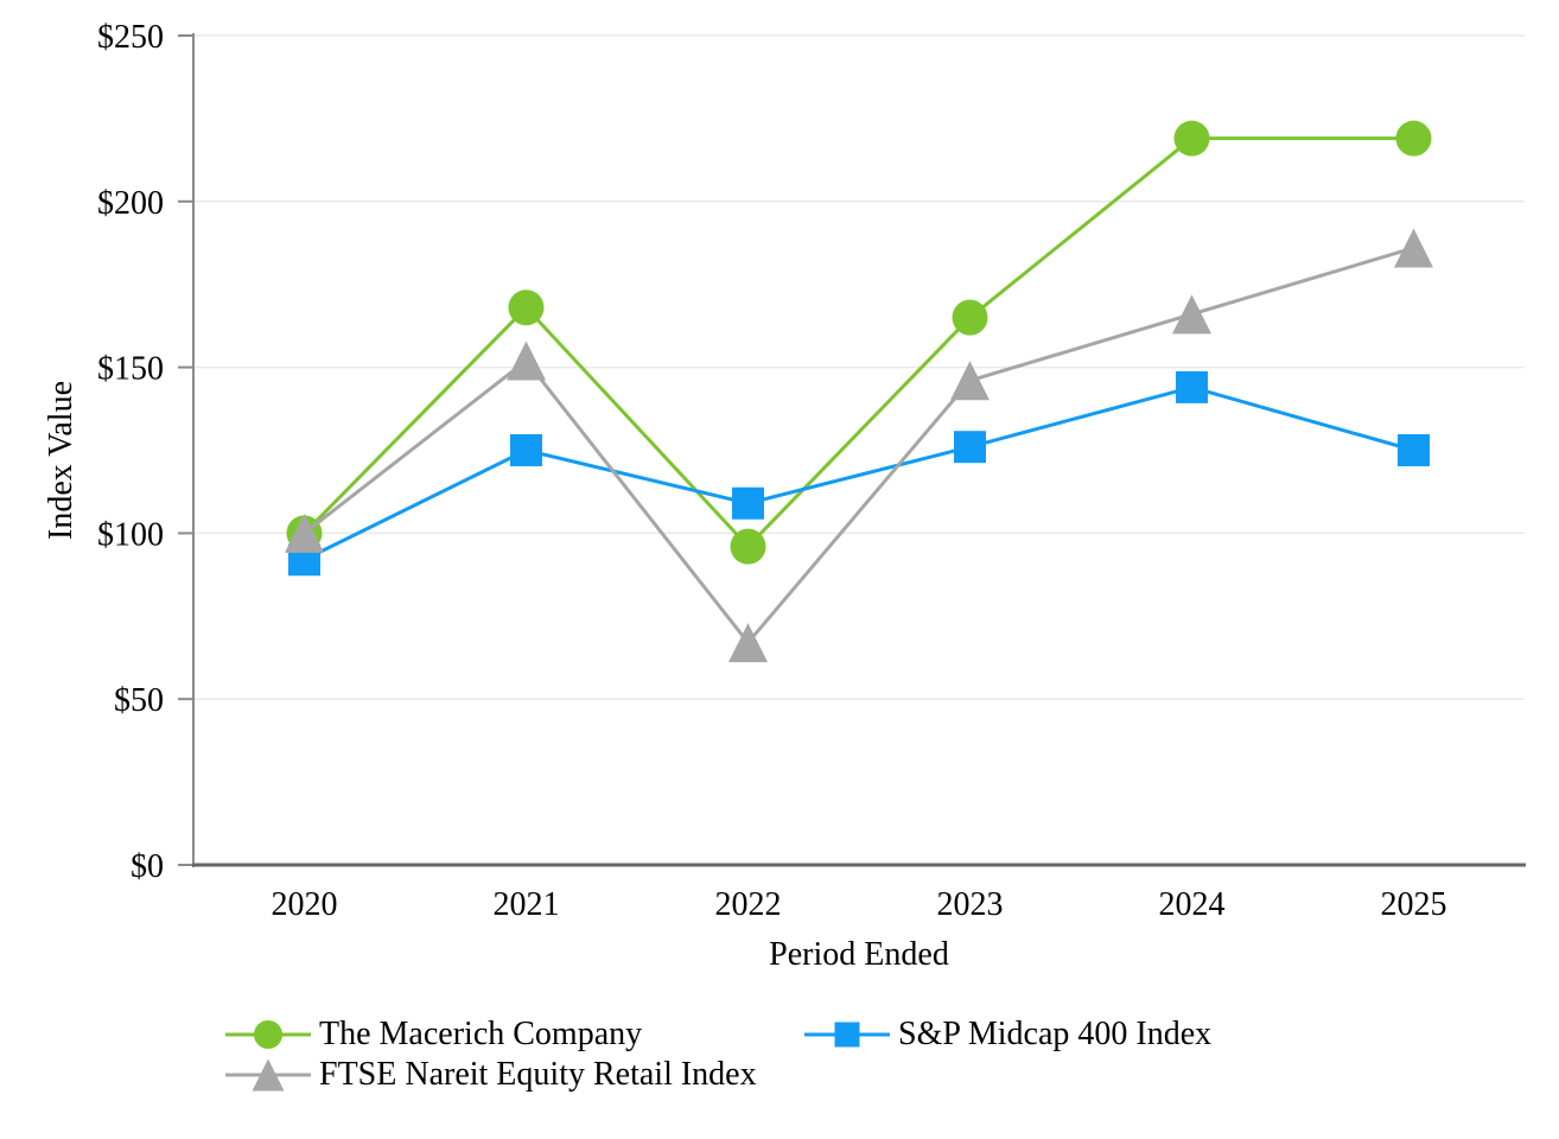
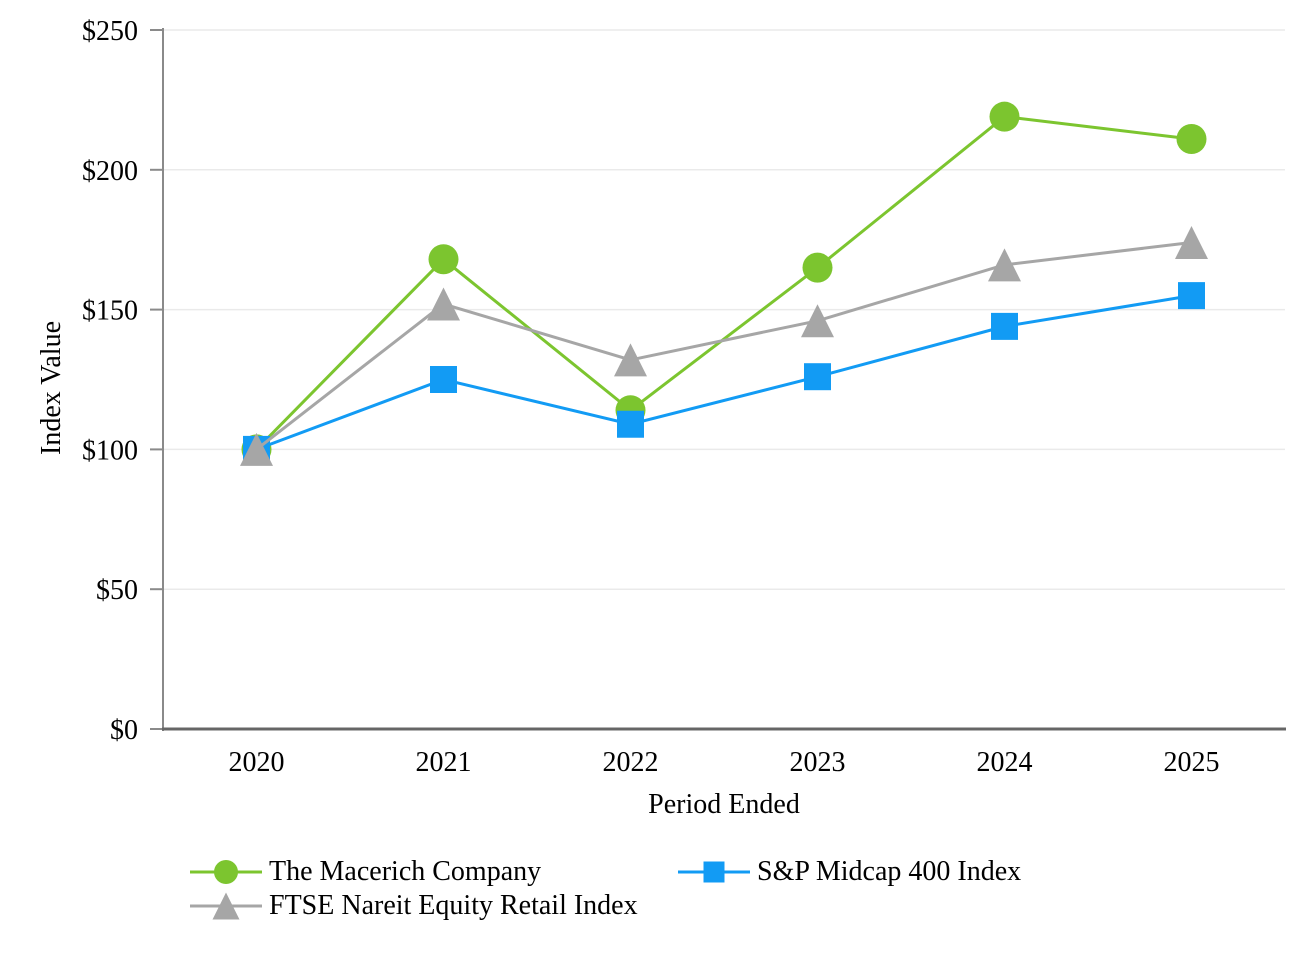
S&P Midcap 400 Index/2020: $92 -> $100
The Macerich Company/2022: $96 -> $114
FTSE Nareit Equity Retail Index/2022: $67 -> $132
The Macerich Company/2025: $219 -> $211
S&P Midcap 400 Index/2025: $125 -> $155
FTSE Nareit Equity Retail Index/2025: $186 -> $174
